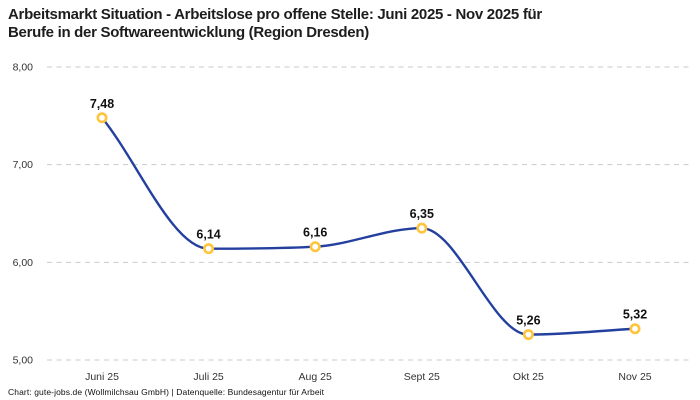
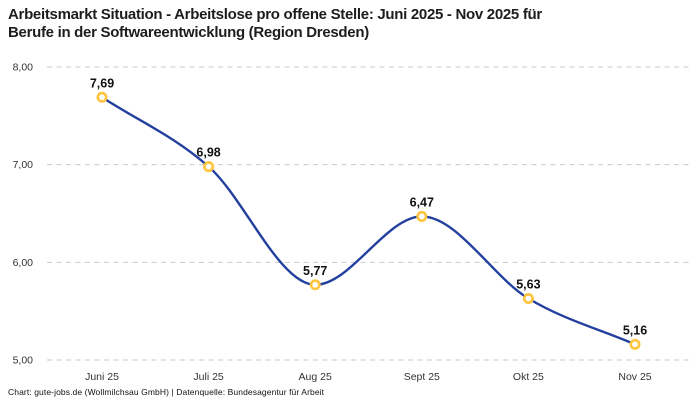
Juni 25: 7,48 -> 7,69
Juli 25: 6,14 -> 6,98
Aug 25: 6,16 -> 5,77
Sept 25: 6,35 -> 6,47
Okt 25: 5,26 -> 5,63
Nov 25: 5,32 -> 5,16
